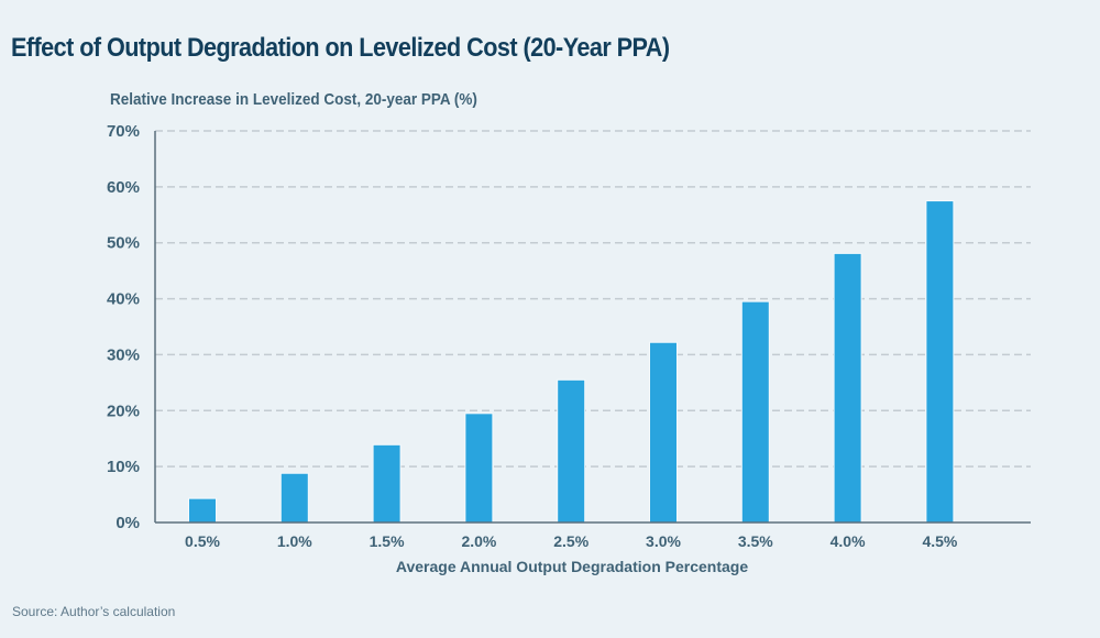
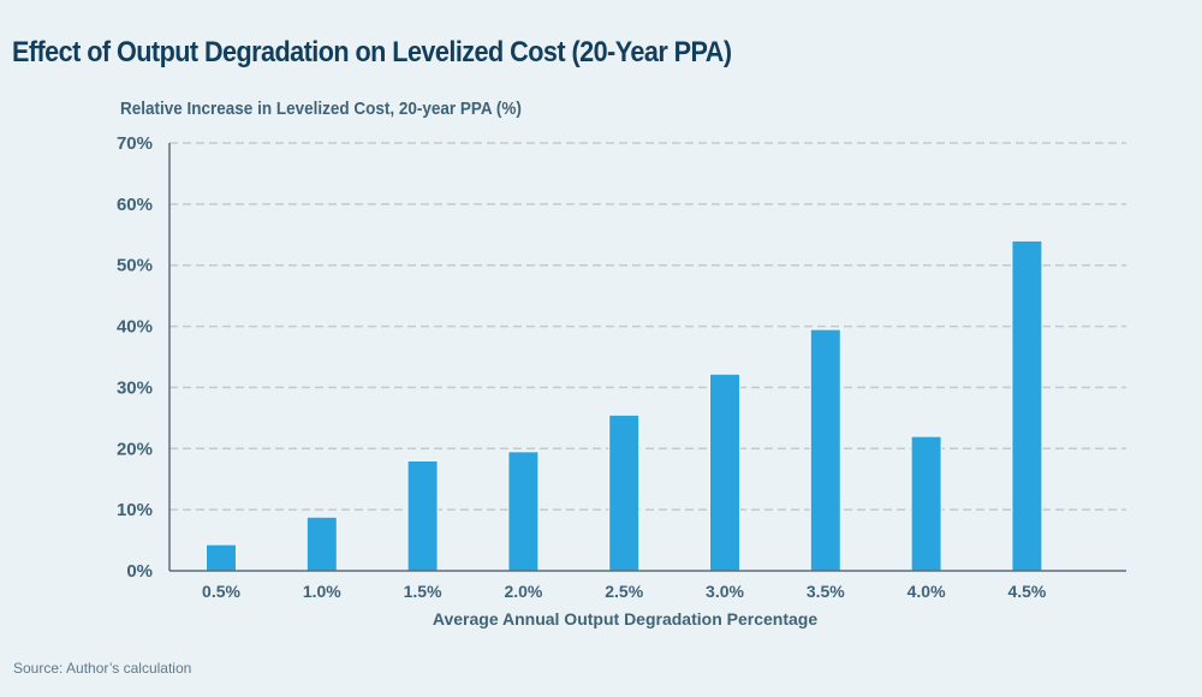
1.5%: 14% -> 18%
4.0%: 48% -> 22%
4.5%: 58% -> 54%
